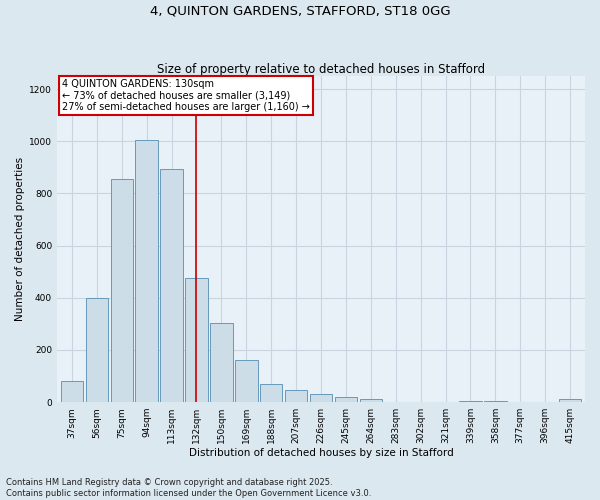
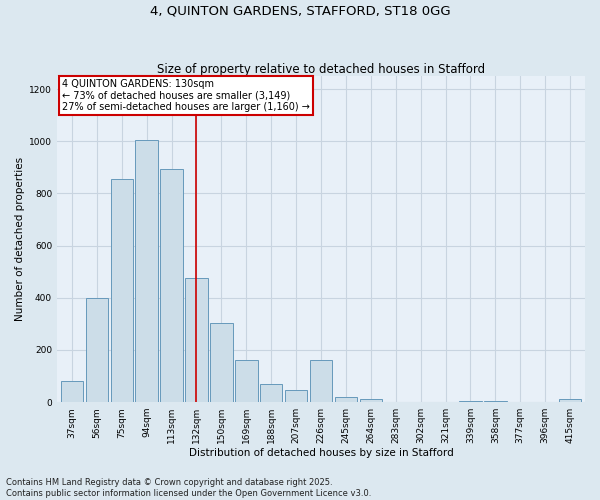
226sqm: 30 -> 160
